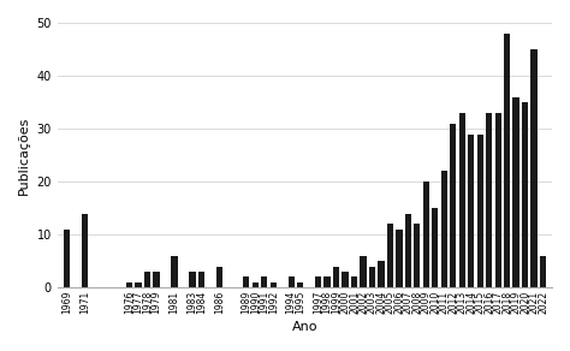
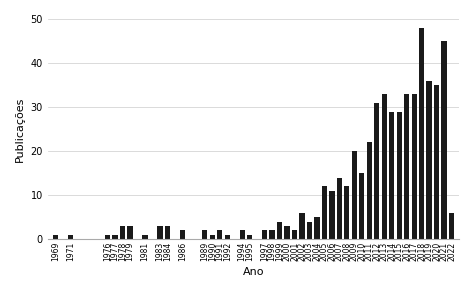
1969: 11 -> 1
1971: 14 -> 1
1981: 6 -> 1
1986: 4 -> 2
